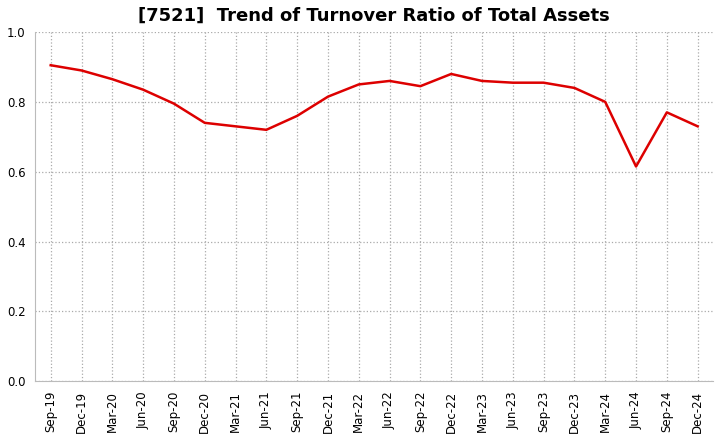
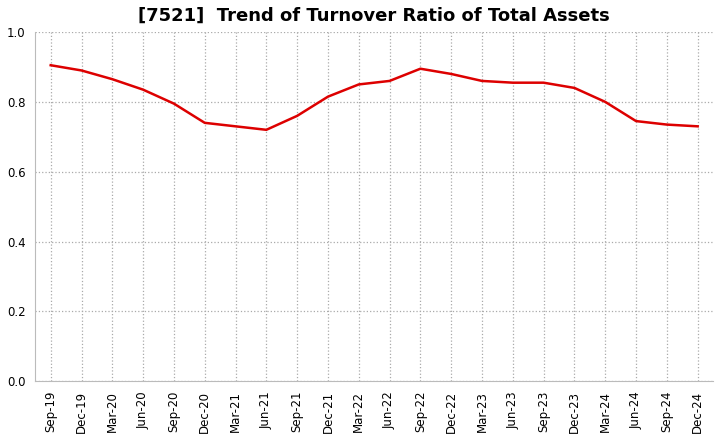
Sep-22: 0.845 -> 0.895
Jun-24: 0.615 -> 0.745
Sep-24: 0.770 -> 0.735
